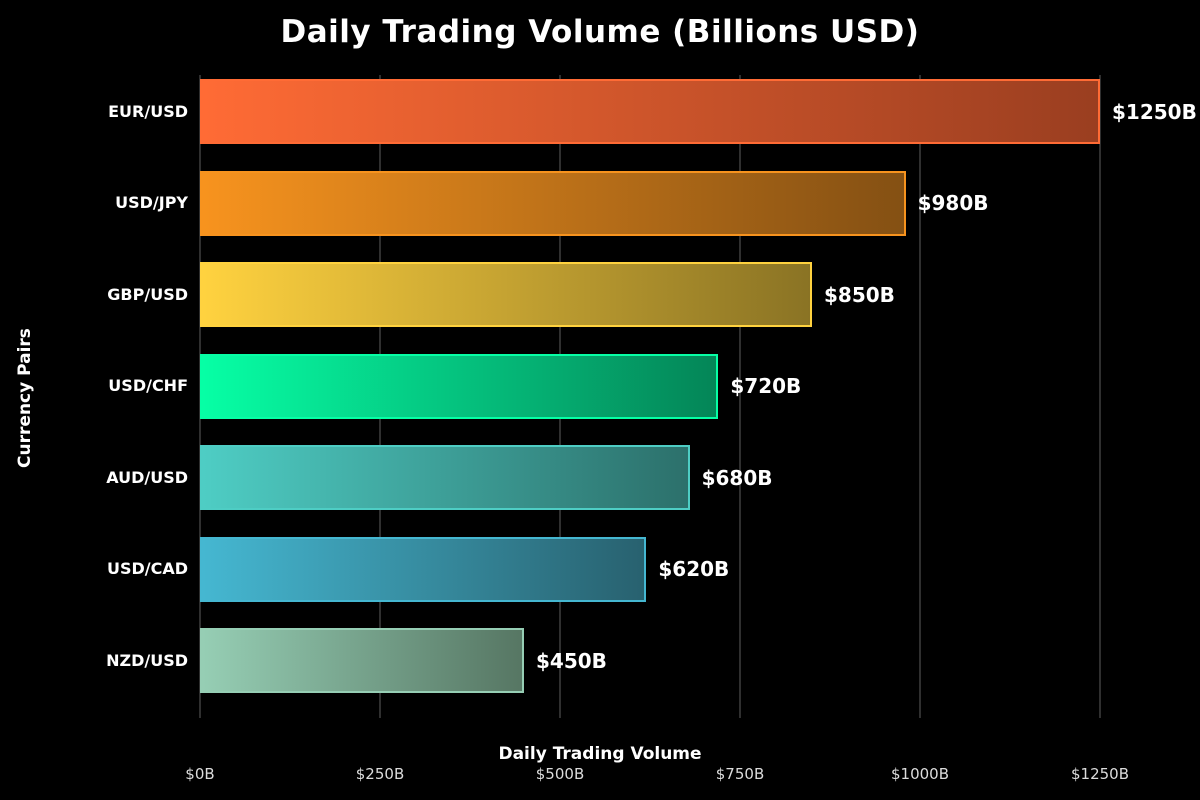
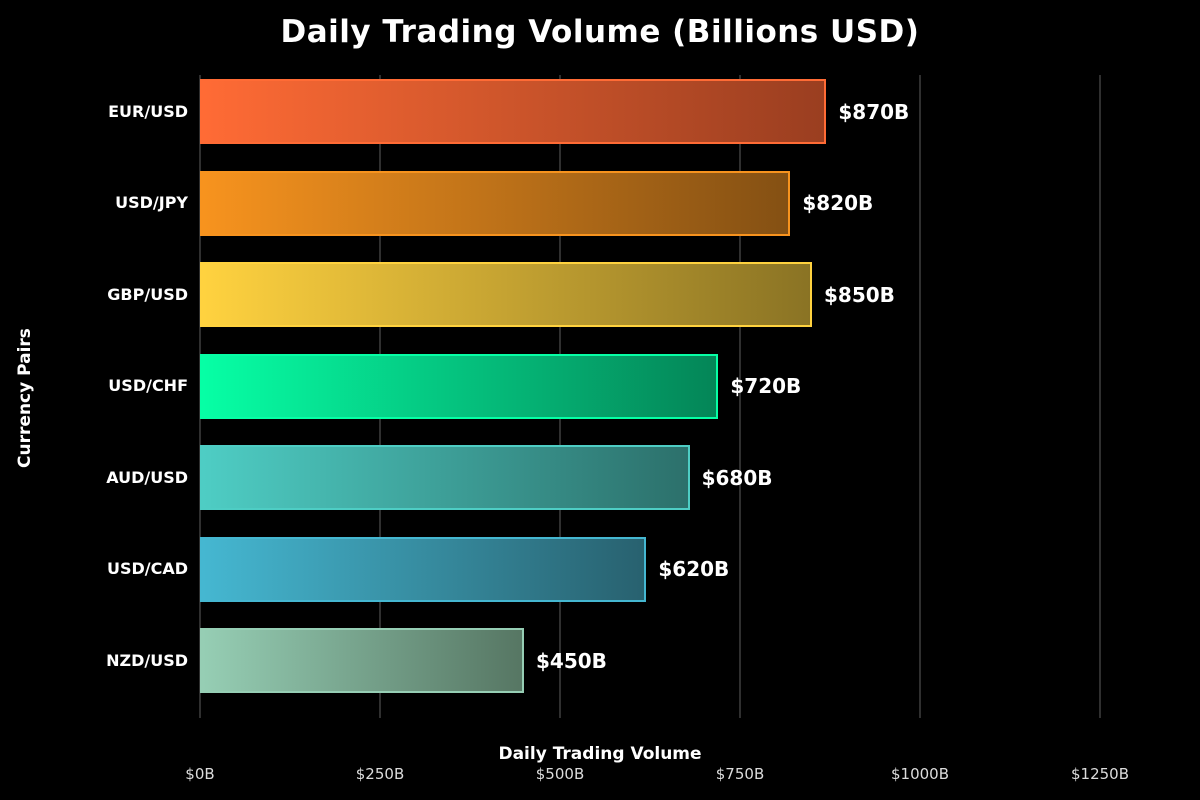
EUR/USD: $1250B -> $870B
USD/JPY: $980B -> $820B
